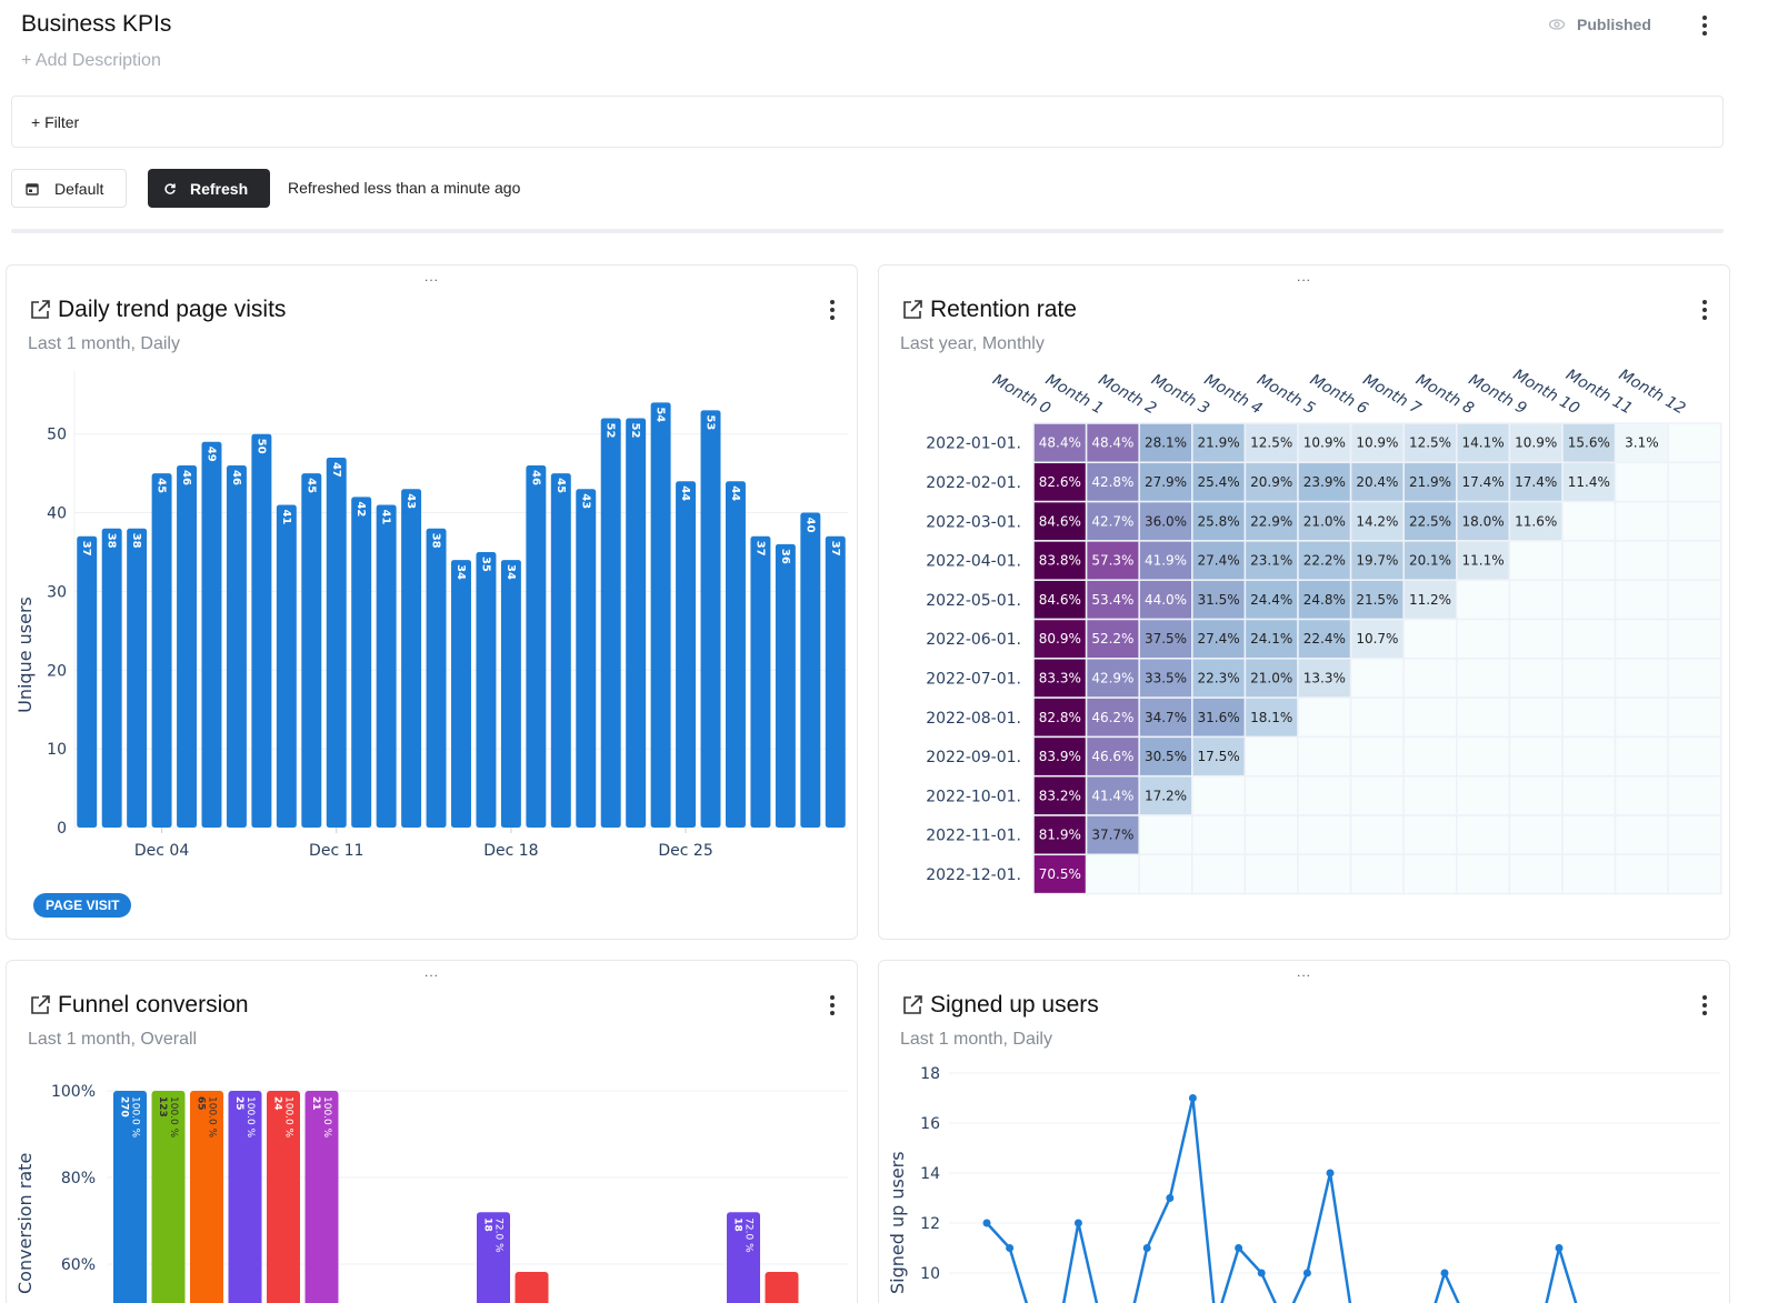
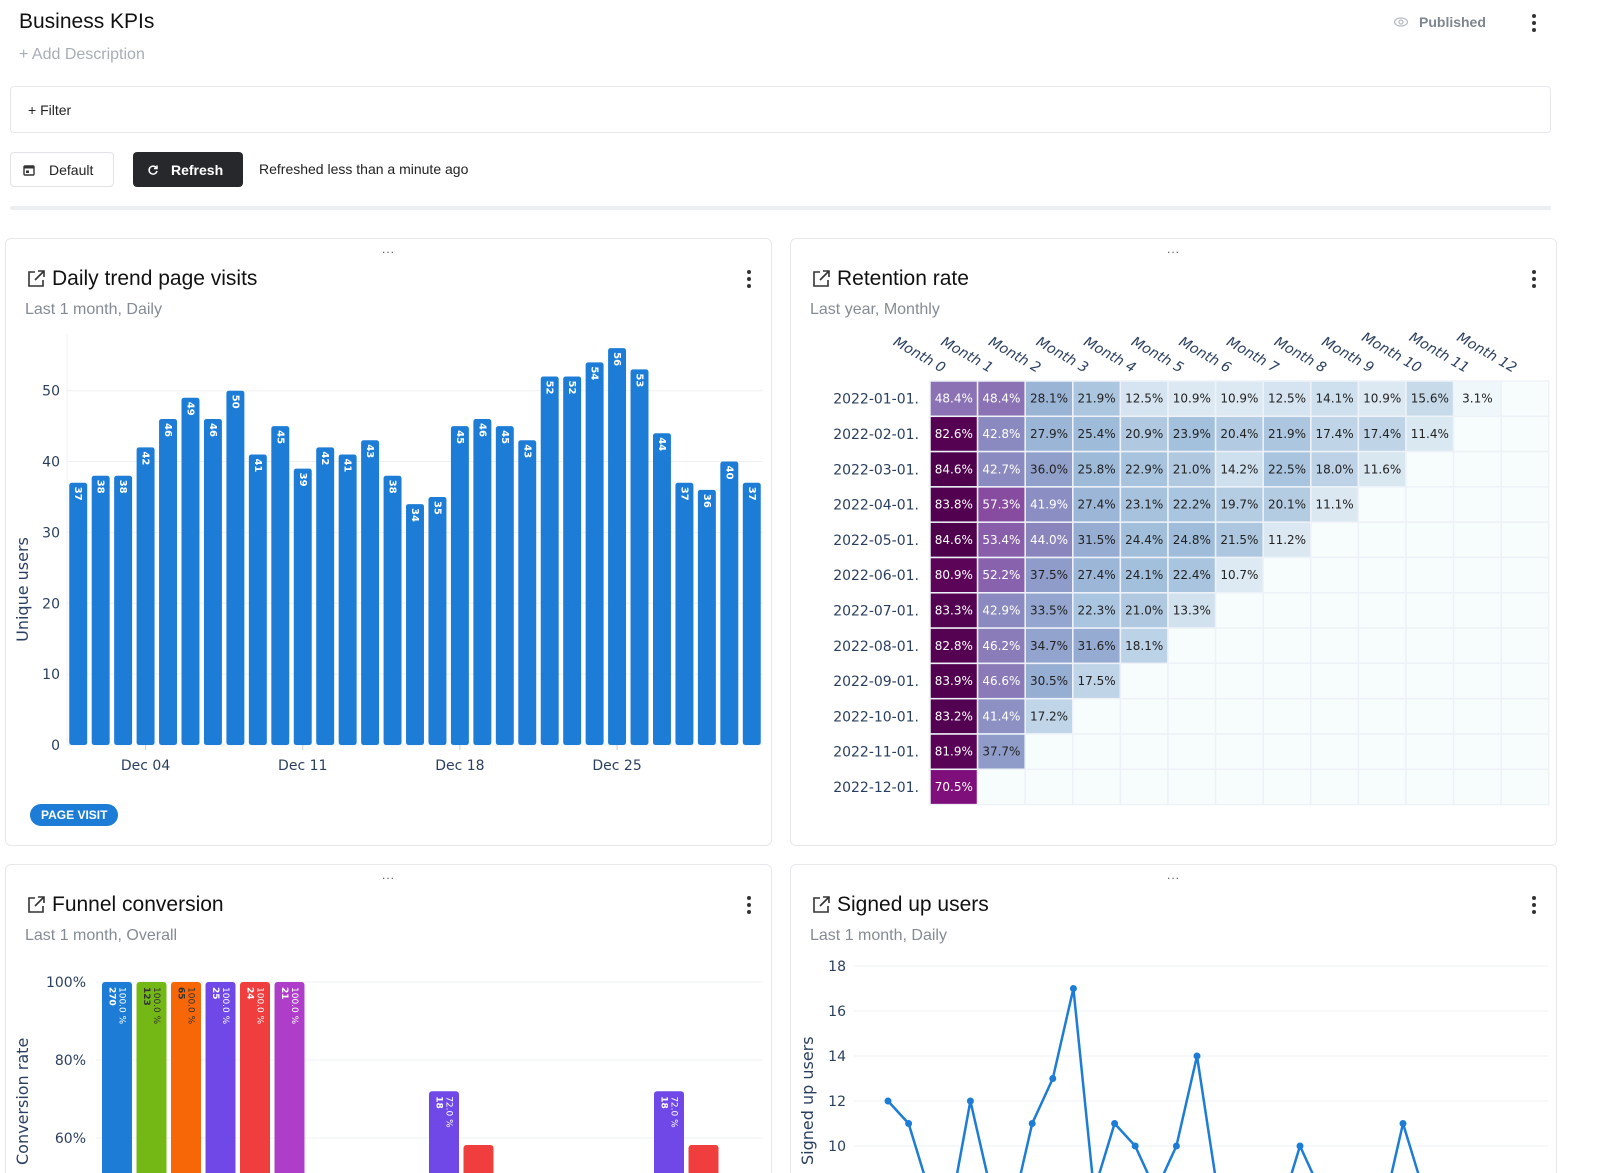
Daily trend page visits/Dec 04: 45 -> 42
Daily trend page visits/Dec 11: 47 -> 39
Daily trend page visits/Dec 18: 34 -> 45
Daily trend page visits/Dec 25: 44 -> 56
